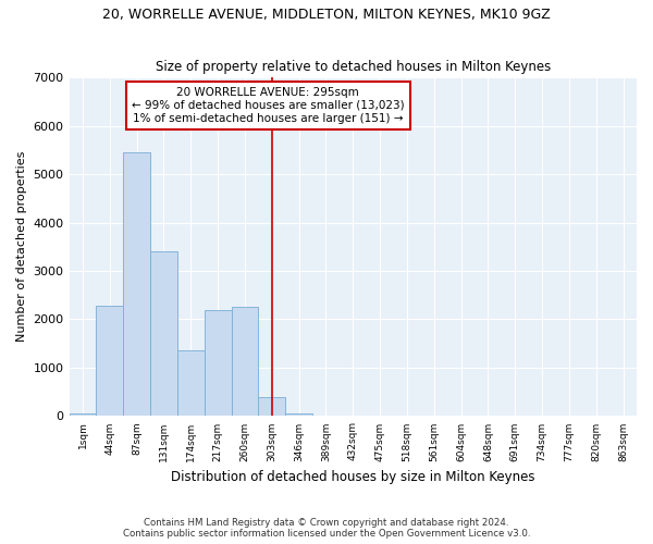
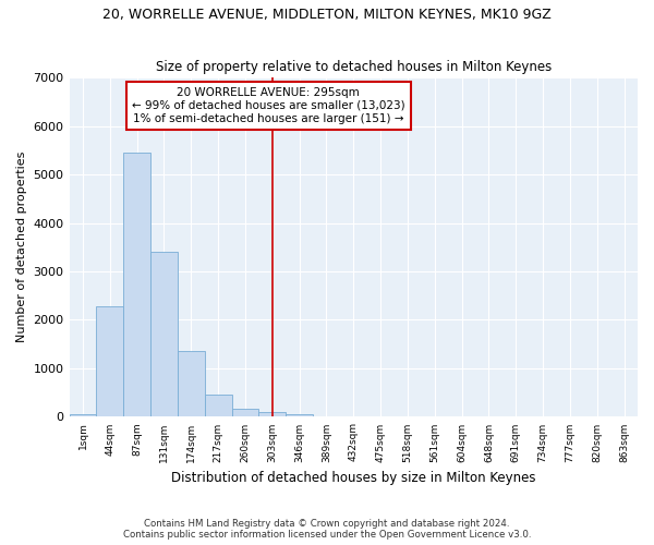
217sqm: 2200 -> 450
260sqm: 2250 -> 160
303sqm: 400 -> 100
